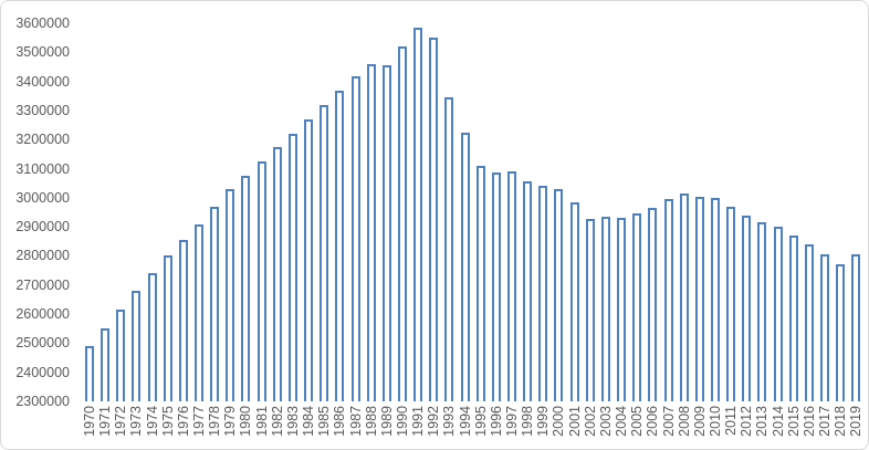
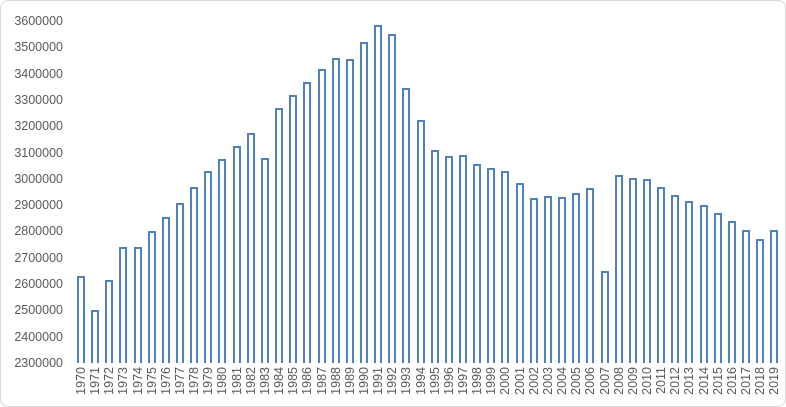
1970: 2490000 -> 2630000
1971: 2550000 -> 2500000
1973: 2680000 -> 2740000
1983: 3220000 -> 3080000
2007: 3000000 -> 2650000
